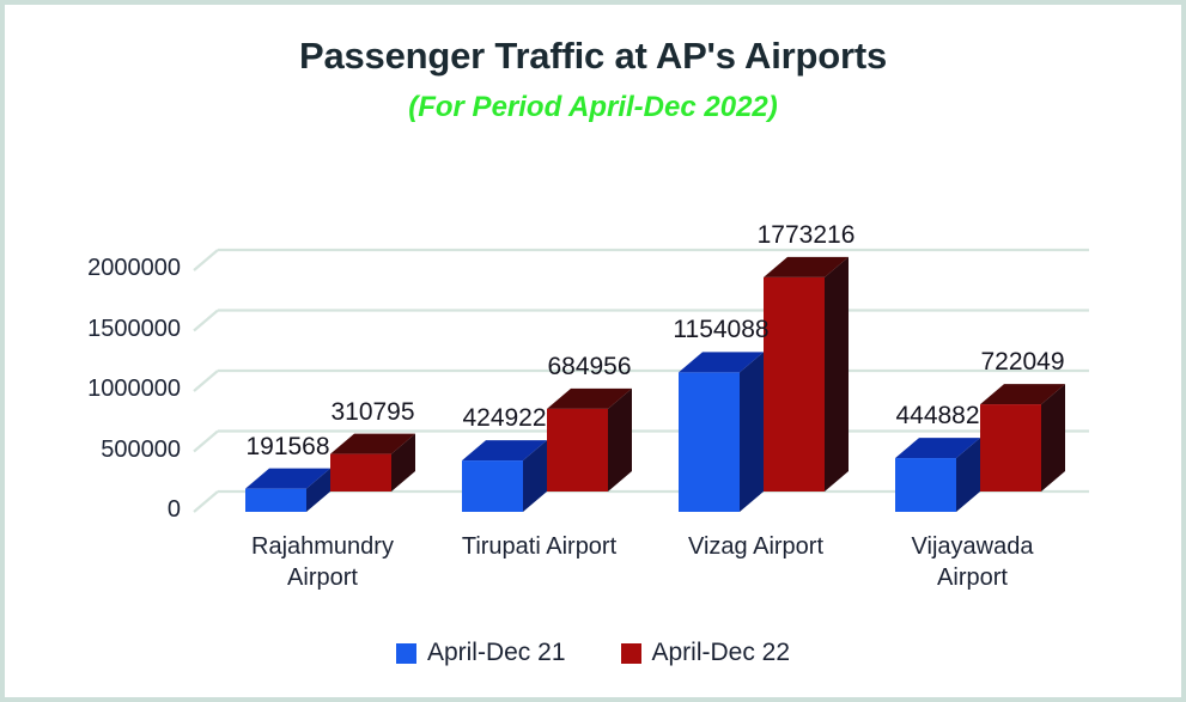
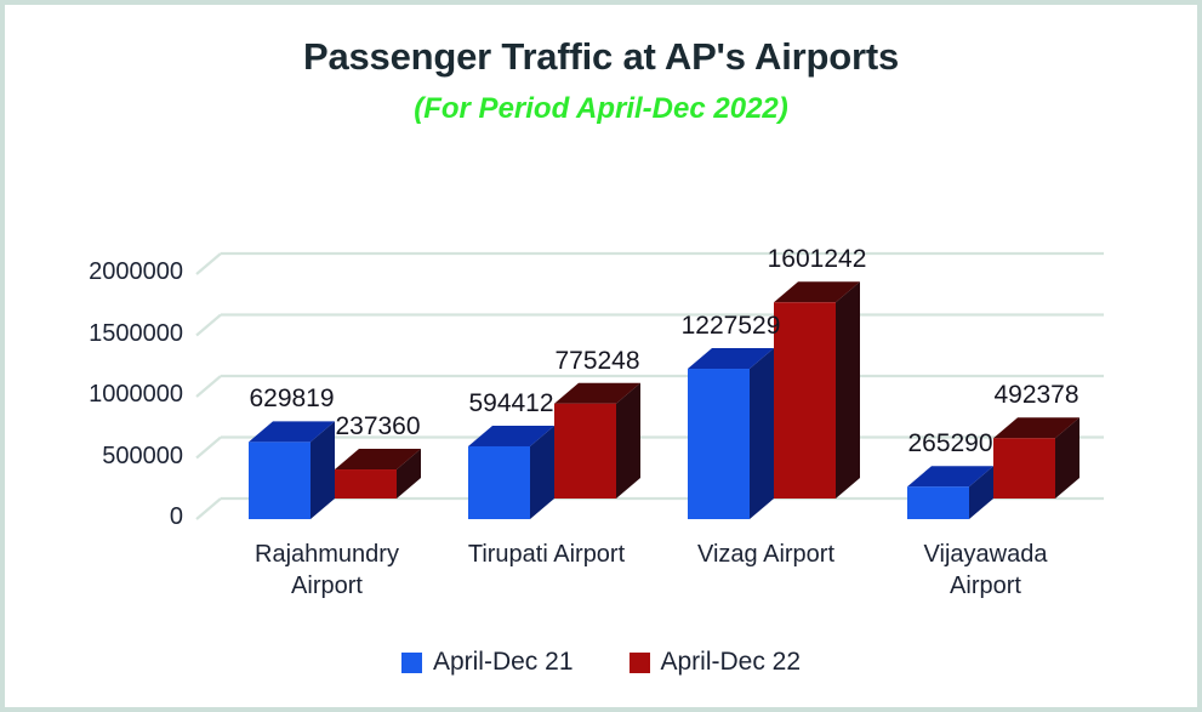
April-Dec 21/Rajahmundry Airport: 191568 -> 629819
April-Dec 22/Rajahmundry Airport: 310795 -> 237360
April-Dec 21/Tirupati Airport: 424922 -> 594412
April-Dec 22/Tirupati Airport: 684956 -> 775248
April-Dec 21/Vizag Airport: 1154088 -> 1227529
April-Dec 22/Vizag Airport: 1773216 -> 1601242
April-Dec 21/Vijayawada Airport: 444882 -> 265290
April-Dec 22/Vijayawada Airport: 722049 -> 492378
